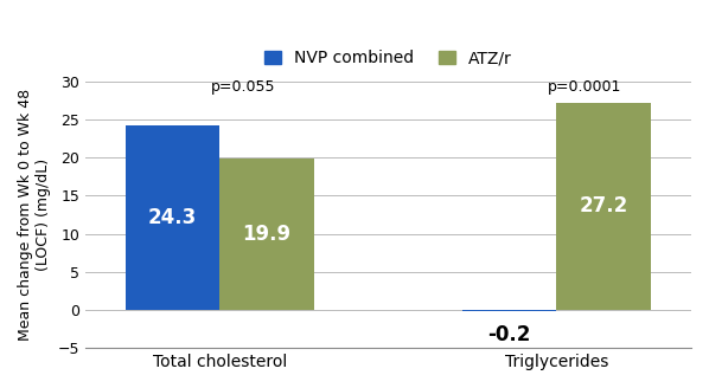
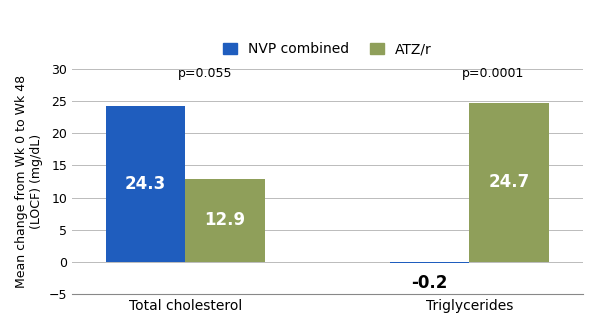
ATZ/r/Total cholesterol: 19.9 -> 12.9
ATZ/r/Triglycerides: 27.2 -> 24.7
